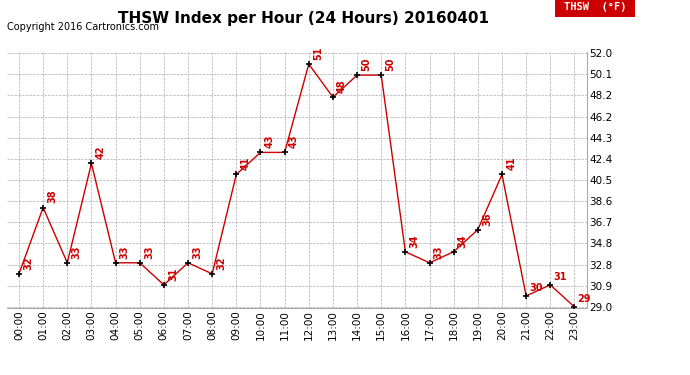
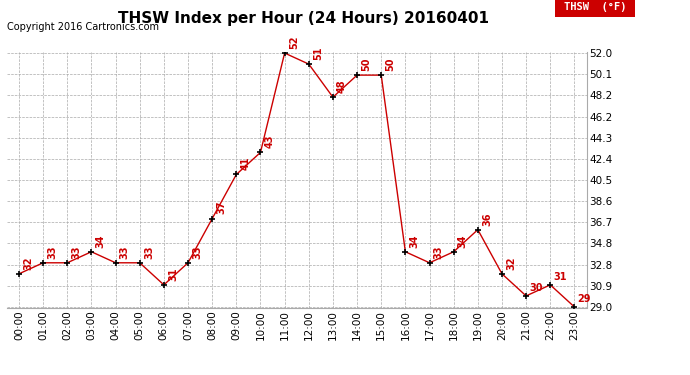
01:00: 38 -> 33
03:00: 42 -> 34
08:00: 32 -> 37
11:00: 43 -> 52
20:00: 41 -> 32
